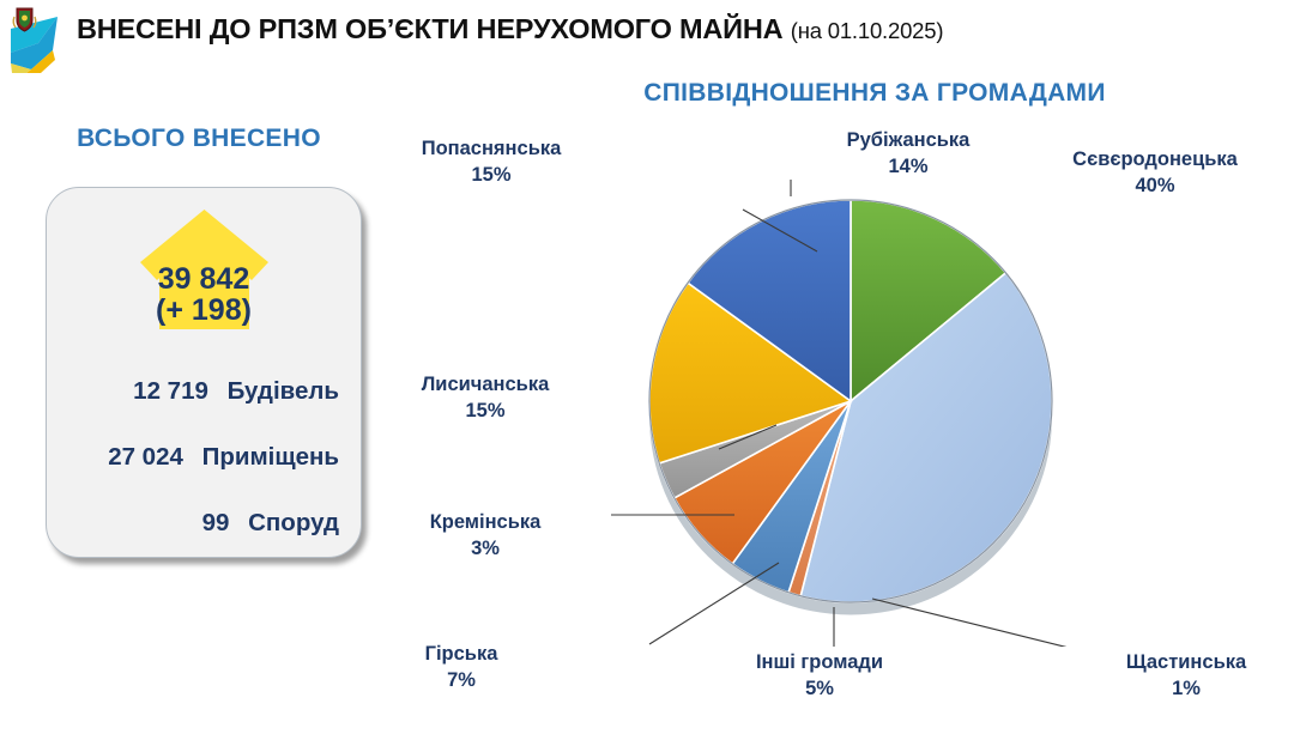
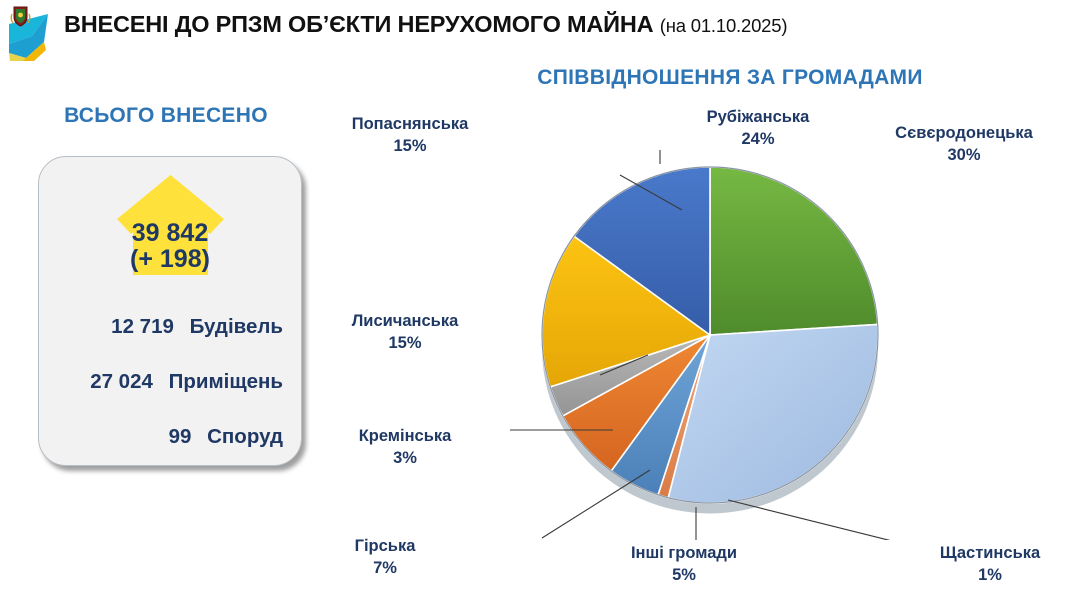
Рубіжанська: 14% -> 24%
Сєвєродонецька: 40% -> 30%
